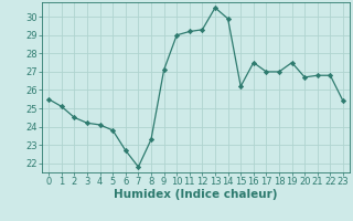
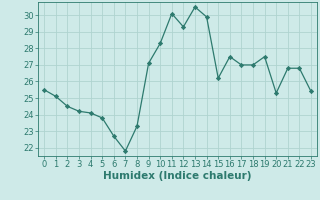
10: 29.0 -> 28.3
11: 29.2 -> 30.1
20: 26.7 -> 25.3
